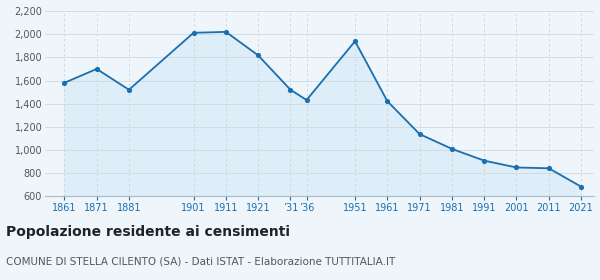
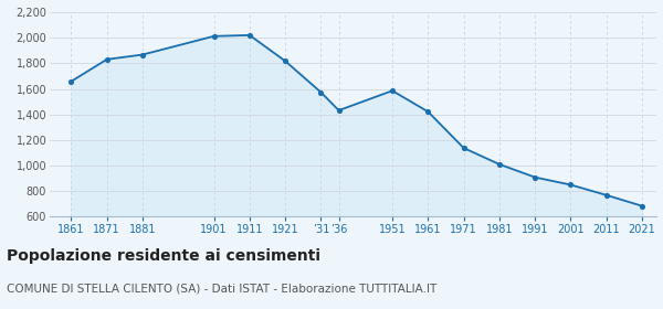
1861: 1,580 -> 1,660
1871: 1,700 -> 1,830
1881: 1,520 -> 1,870
’31: 1,520 -> 1,570
1951: 1,940 -> 1,580
2011: 840 -> 770
